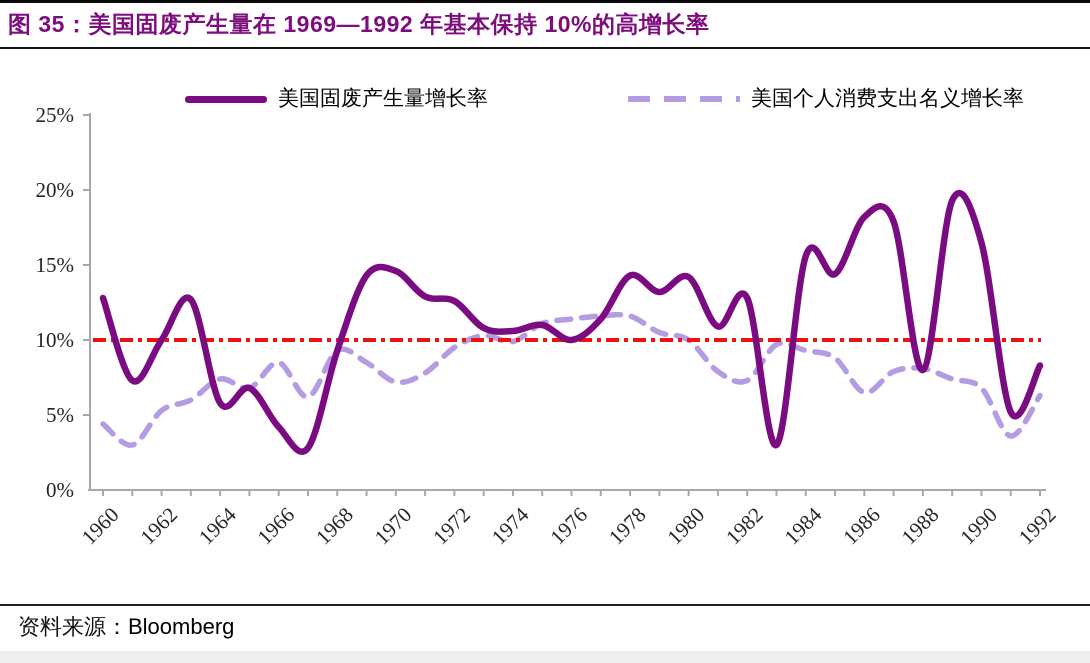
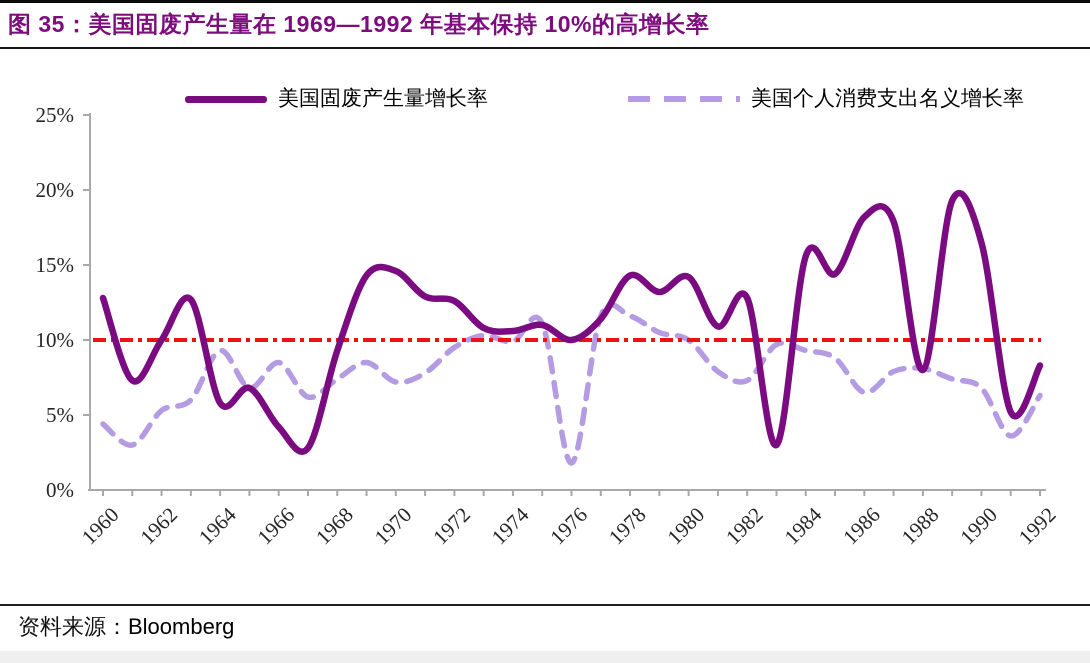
美国个人消费支出名义增长率/1964: 7.4% -> 9.3%
美国个人消费支出名义增长率/1968: 9.3% -> 7.4%
美国个人消费支出名义增长率/1976: 11.4% -> 1.8%
